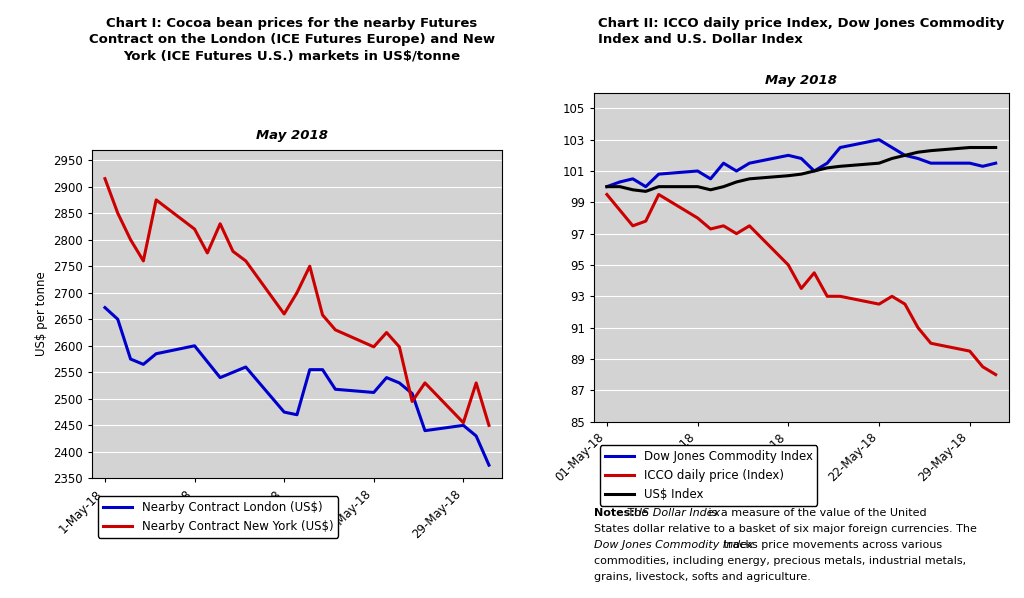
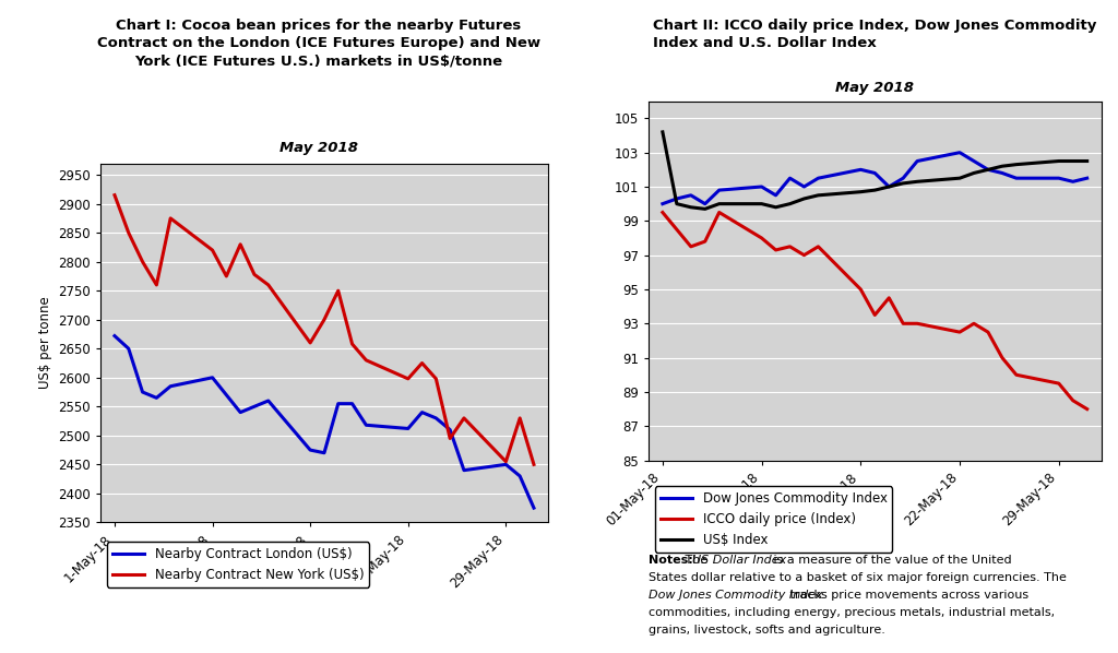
US$ Index/01-May-18: 100.0 -> 104.2
